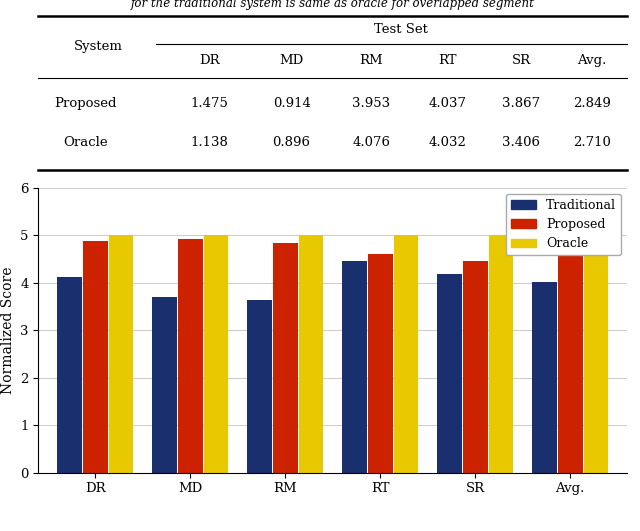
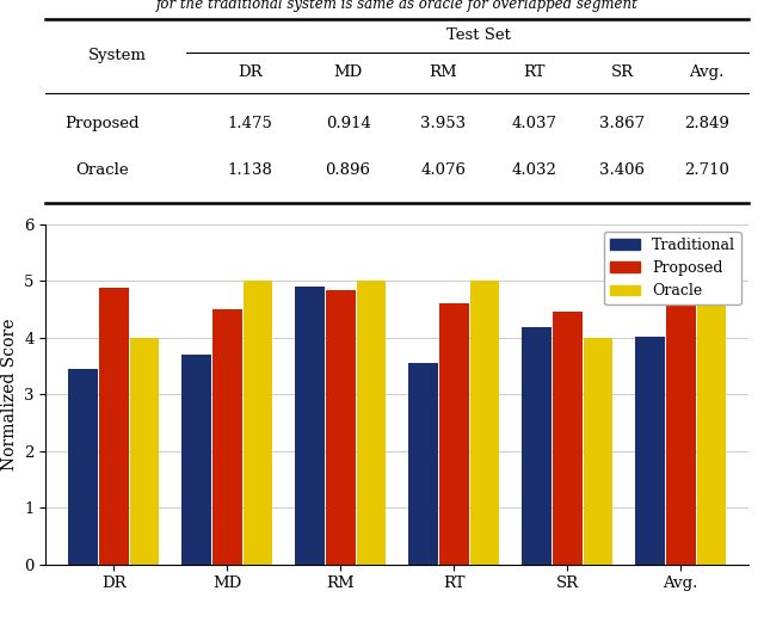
Traditional/DR: 4.12 -> 3.45
Oracle/DR: 5 -> 4
Proposed/MD: 4.92 -> 4.50
Traditional/RM: 3.63 -> 4.90
Traditional/RT: 4.45 -> 3.55
Oracle/SR: 5 -> 4
